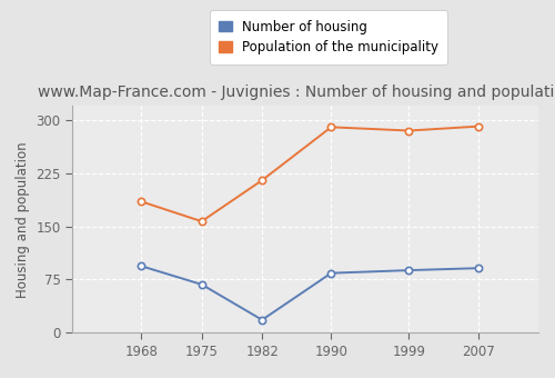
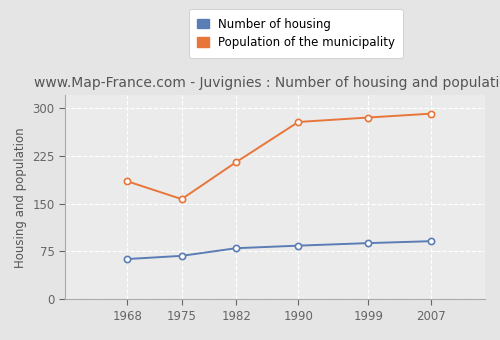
Number of housing/1968: 94 -> 63
Number of housing/1982: 18 -> 80
Population of the municipality/1990: 290 -> 278
